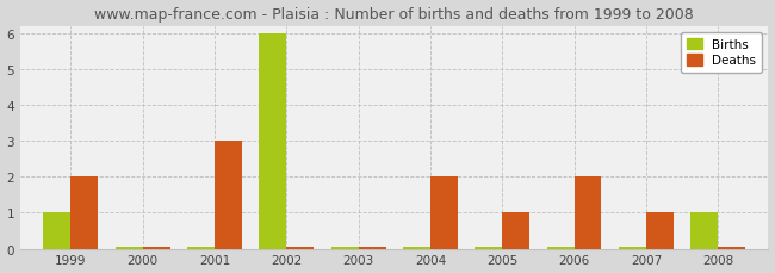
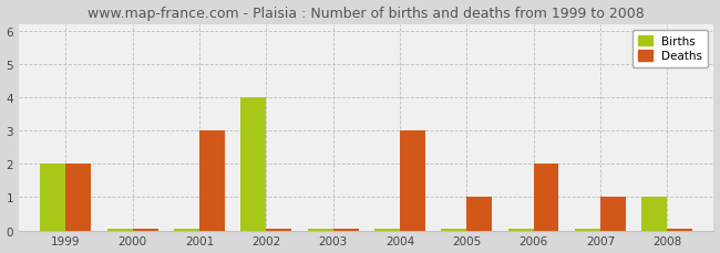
Births/1999: 1 -> 2
Births/2002: 6 -> 4
Deaths/2004: 2 -> 3
